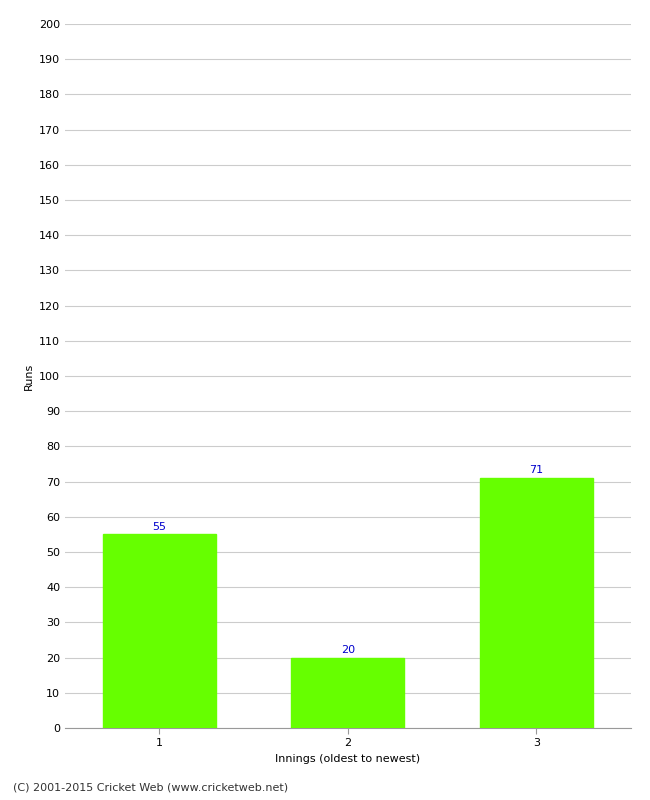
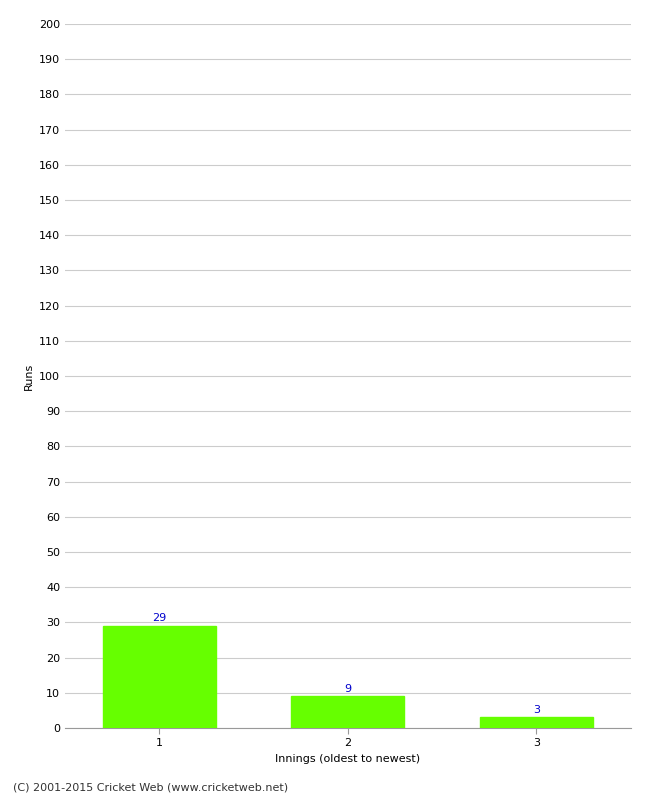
1: 55 -> 29
2: 20 -> 9
3: 71 -> 3
